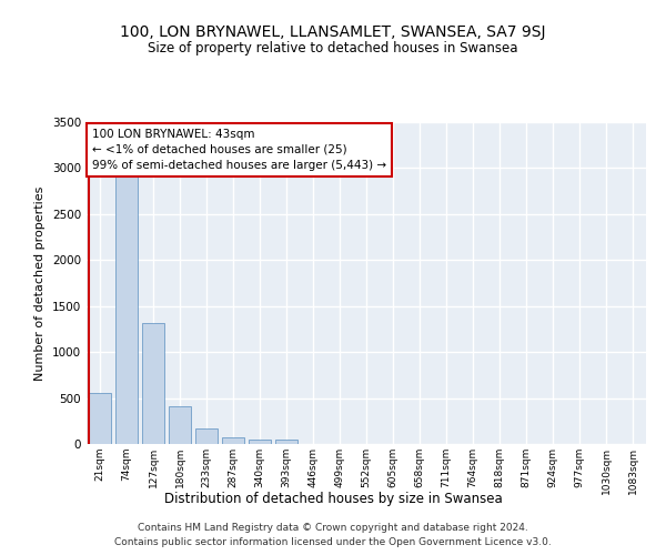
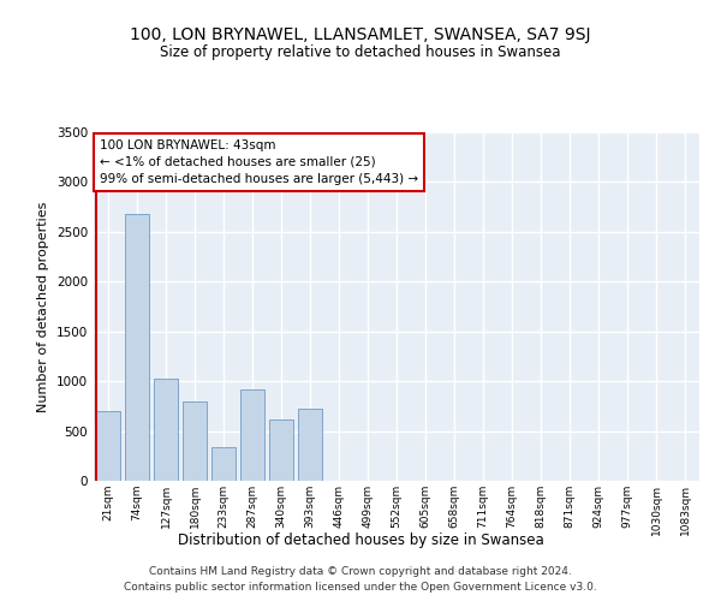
21sqm: 560 -> 700
74sqm: 2920 -> 2680
127sqm: 1310 -> 1020
180sqm: 410 -> 800
233sqm: 180 -> 340
287sqm: 80 -> 920
340sqm: 50 -> 620
393sqm: 40 -> 720
